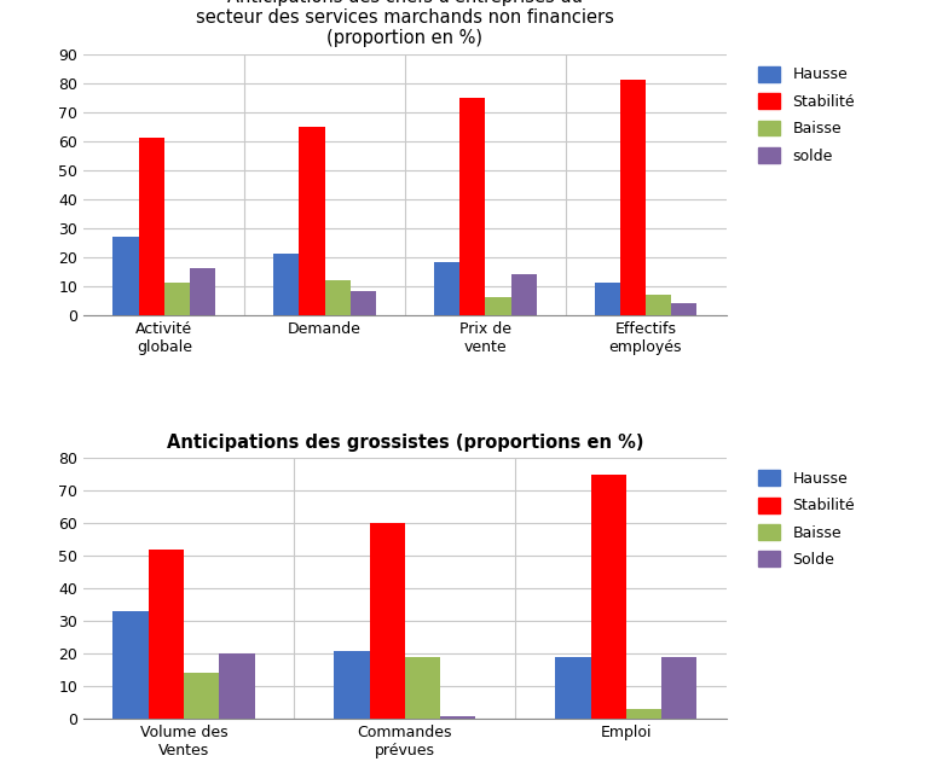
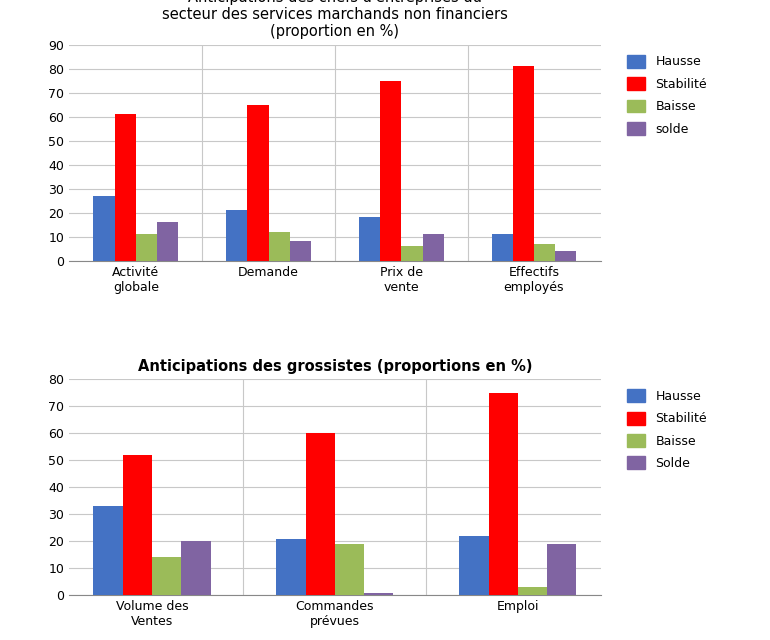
solde/Prix de vente: 14 -> 11
Anticipations des grossistes (proportions en %)/Hausse/Emploi: 19 -> 22
